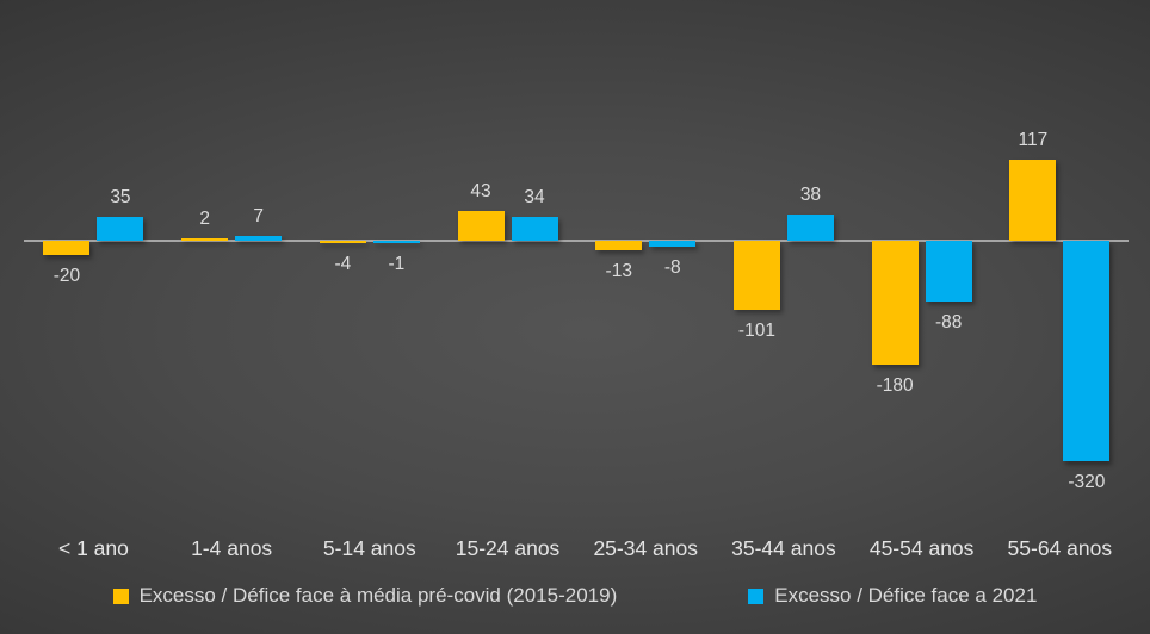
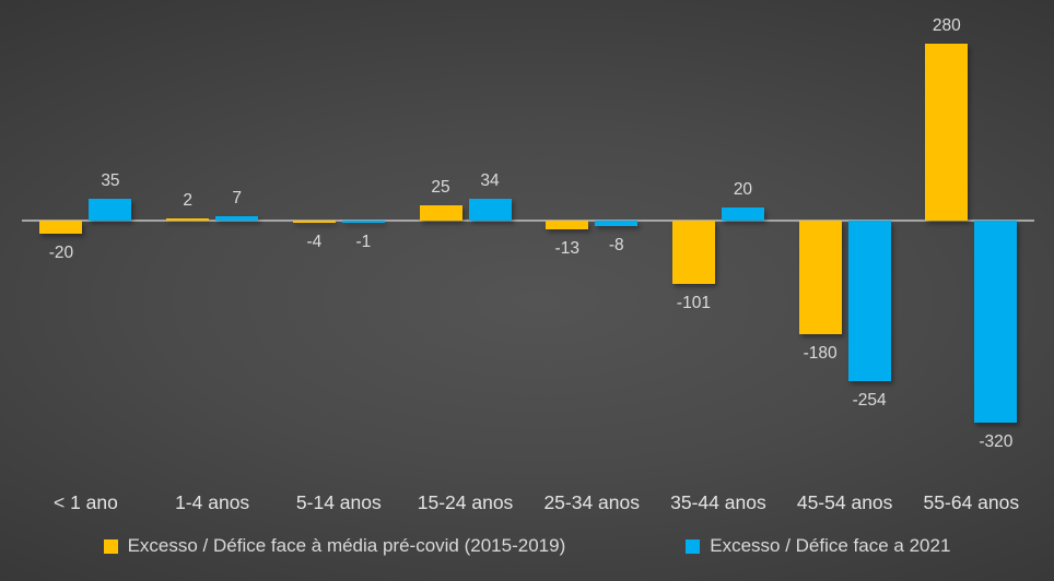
Excesso / Défice face à média pré-covid (2015-2019)/15-24 anos: 43 -> 25
Excesso / Défice face a 2021/35-44 anos: 38 -> 20
Excesso / Défice face a 2021/45-54 anos: -88 -> -254
Excesso / Défice face à média pré-covid (2015-2019)/55-64 anos: 117 -> 280
